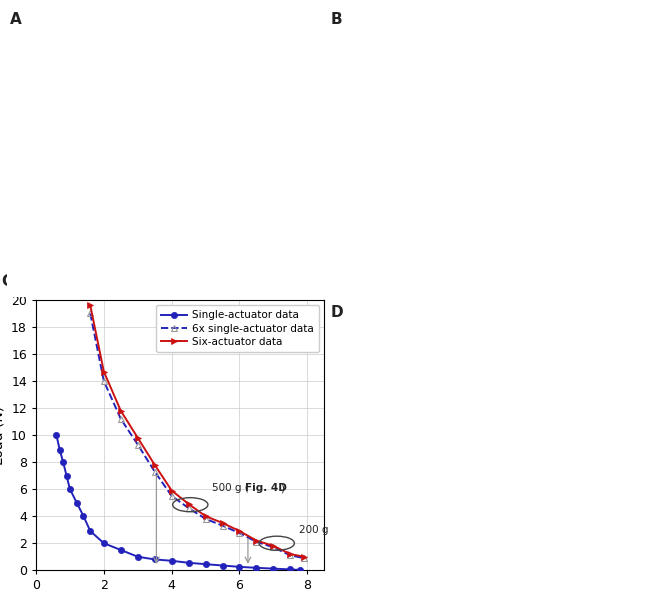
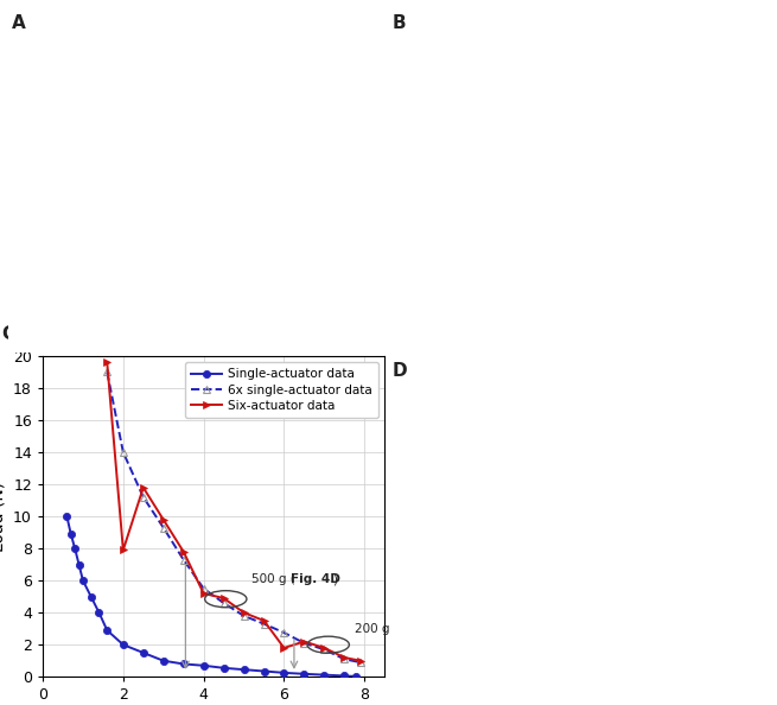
Six-actuator data/2: 14.7 -> 7.9
Six-actuator data/4: 5.9 -> 5.2
Six-actuator data/6: 2.9 -> 1.8
